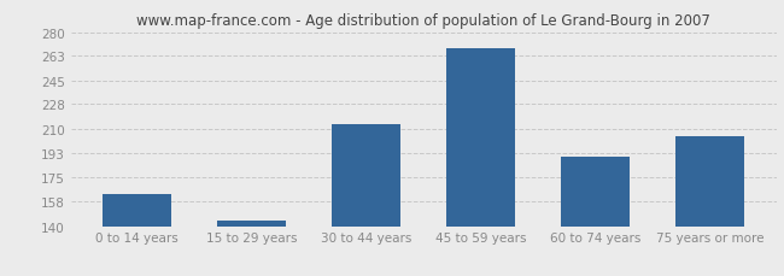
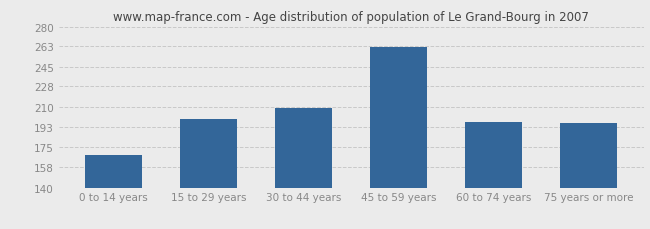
0 to 14 years: 163 -> 168
15 to 29 years: 144 -> 200
30 to 44 years: 214 -> 209
45 to 59 years: 268 -> 262
60 to 74 years: 190 -> 197
75 years or more: 205 -> 196
